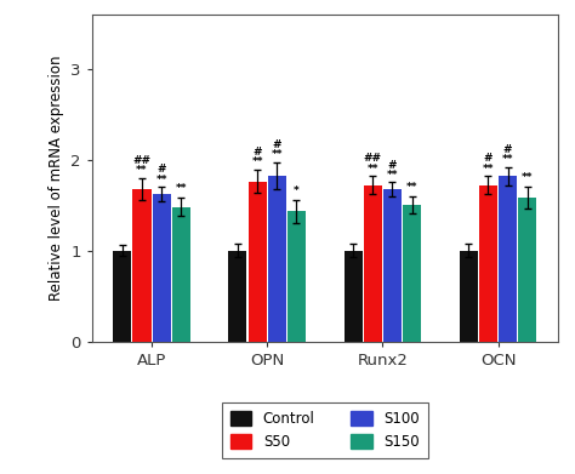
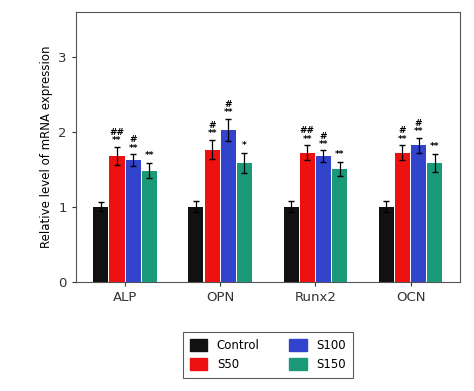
S100/OPN: 1.82 -> 2.02
S150/OPN: 1.43 -> 1.58
